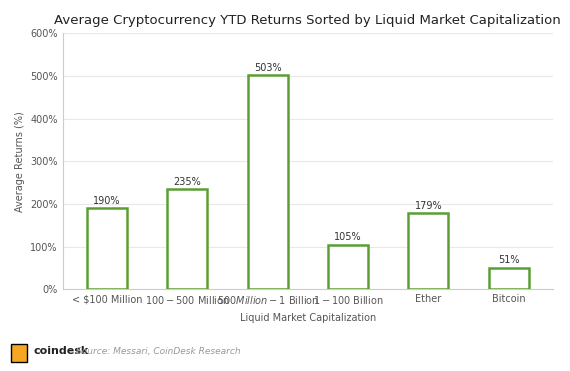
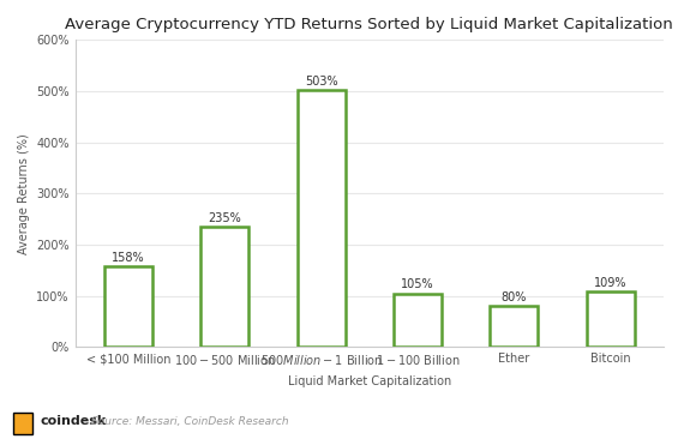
< $100 Million: 190% -> 158%
Ether: 179% -> 80%
Bitcoin: 51% -> 109%
